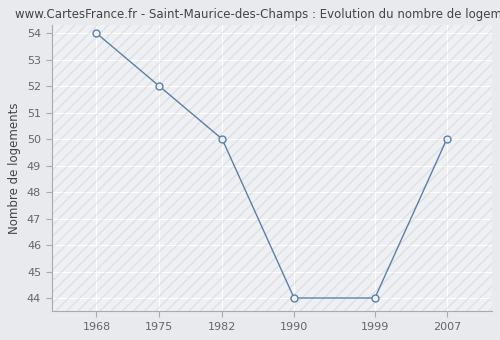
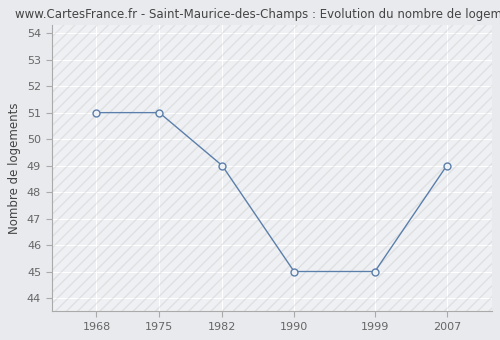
1968: 54 -> 51
1975: 52 -> 51
1982: 50 -> 49
1990: 44 -> 45
1999: 44 -> 45
2007: 50 -> 49
